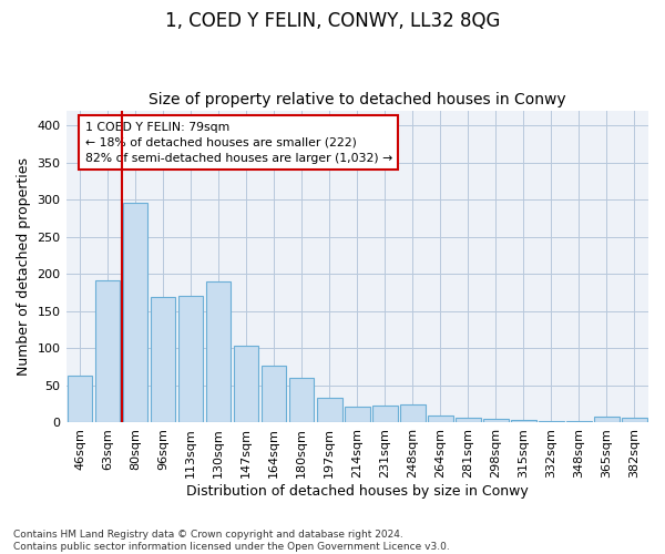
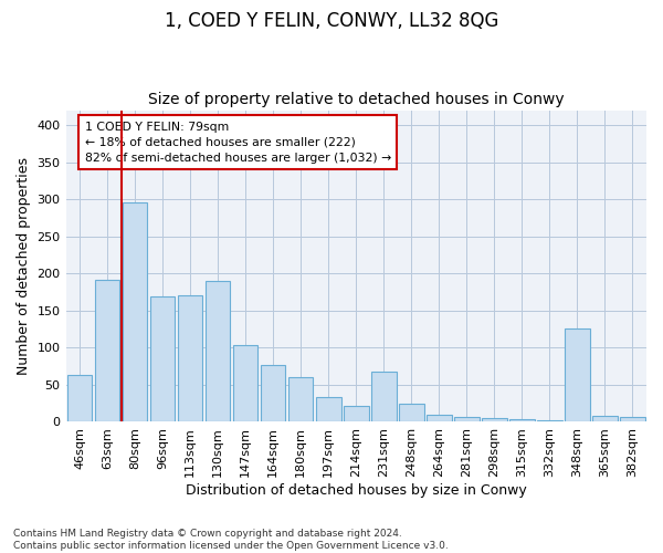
231sqm: 23 -> 68
348sqm: 2 -> 126
